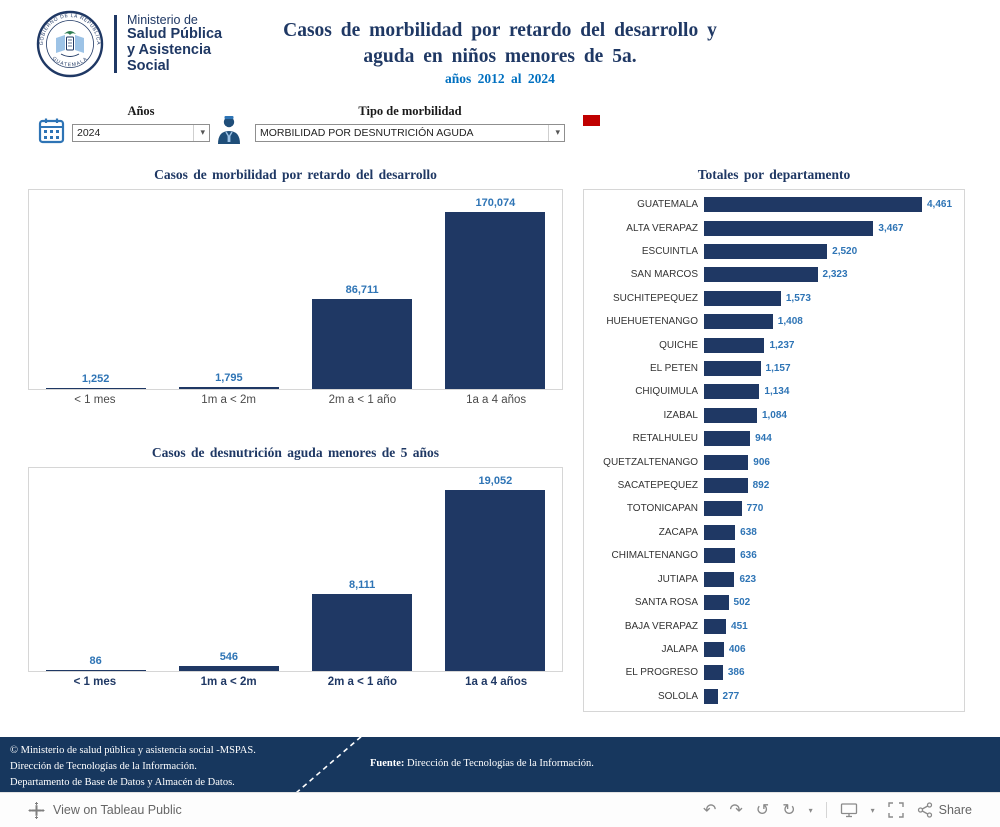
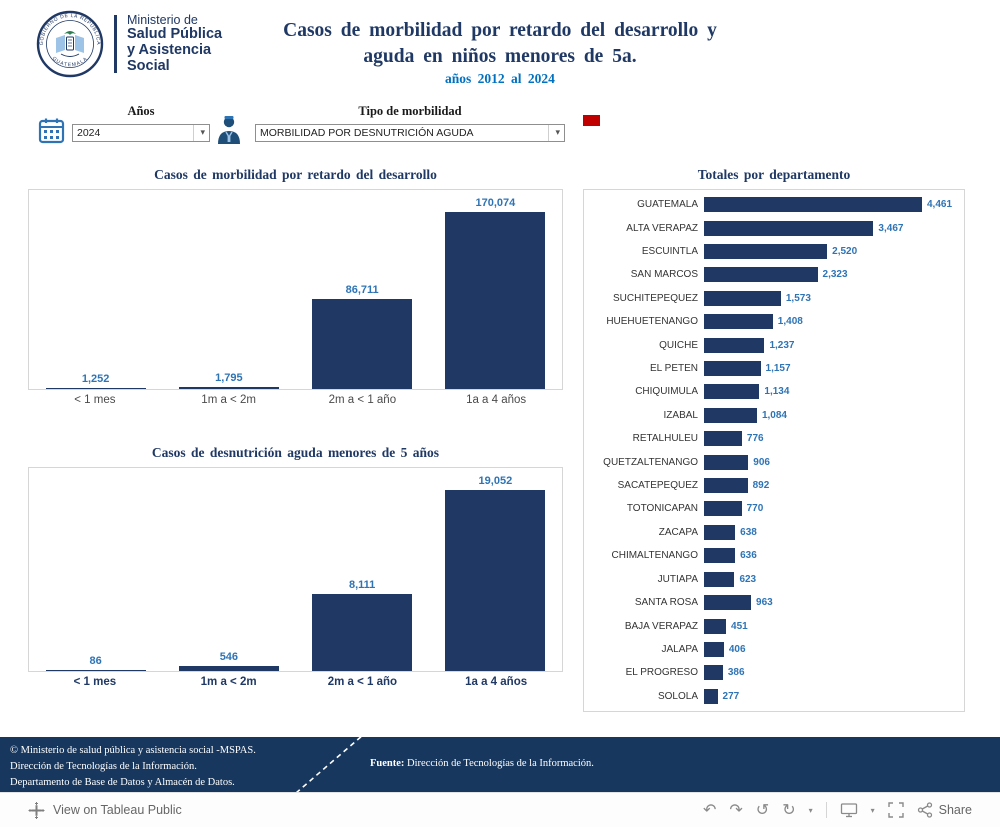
Totales por departamento/RETALHULEU: 944 -> 776
Totales por departamento/SANTA ROSA: 502 -> 963
